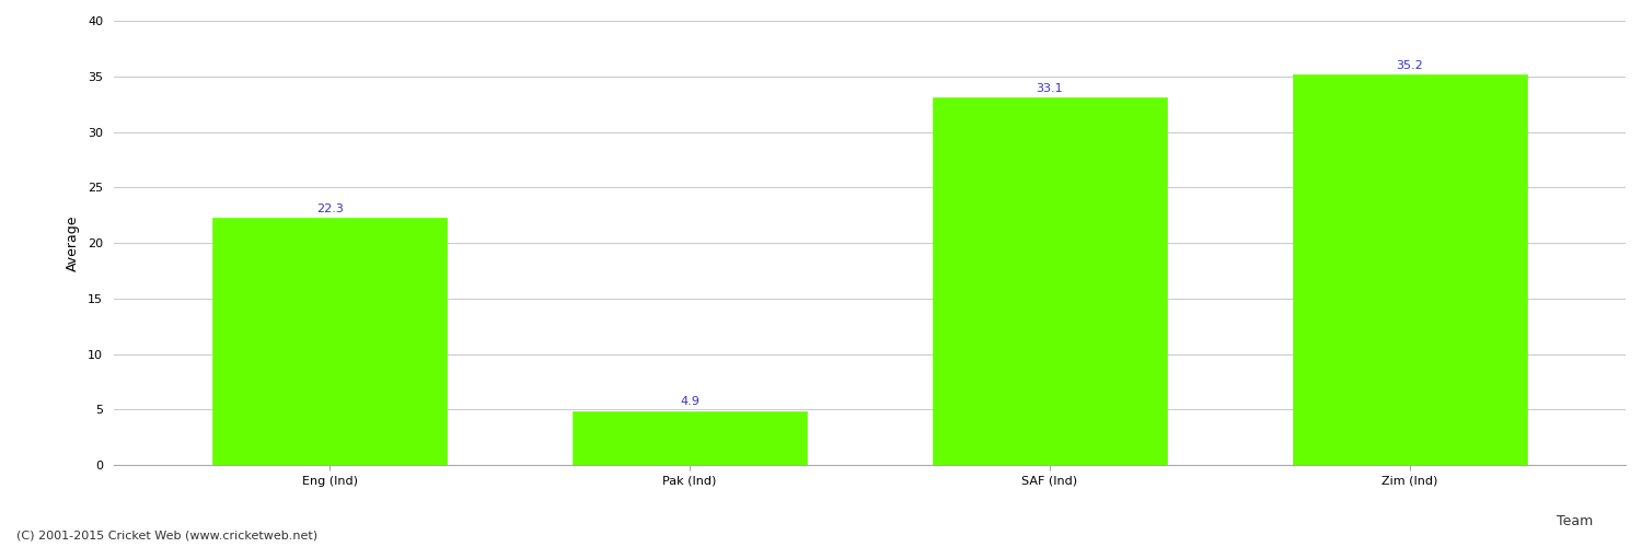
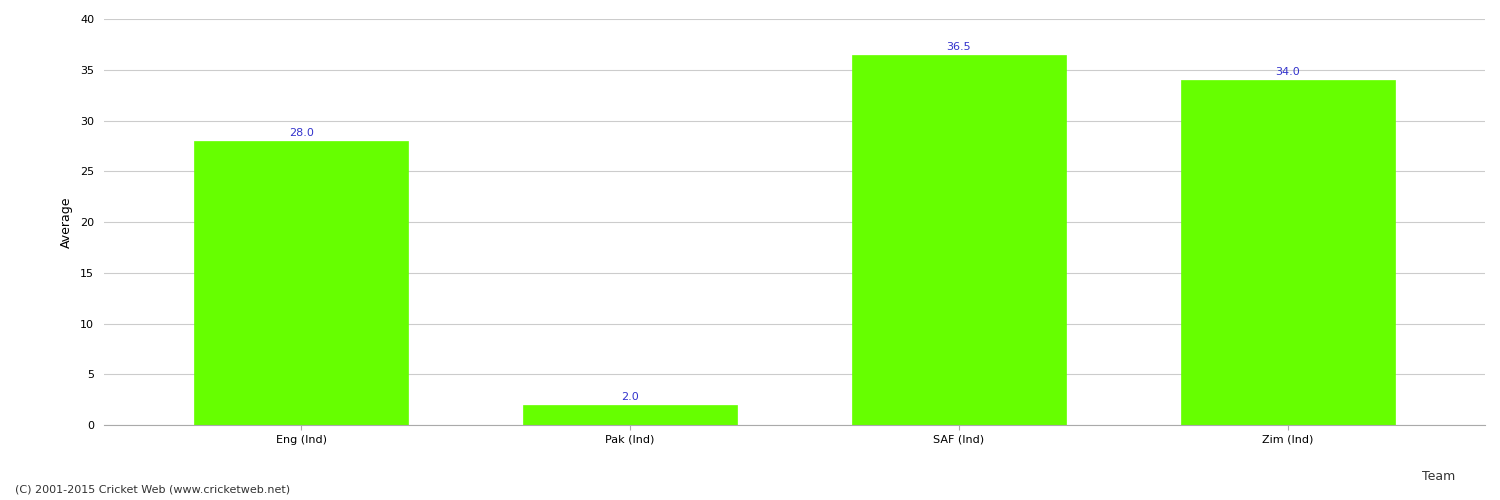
Eng (Ind): 22.3 -> 28.0
Pak (Ind): 4.9 -> 2.0
SAF (Ind): 33.1 -> 36.5
Zim (Ind): 35.2 -> 34.0
